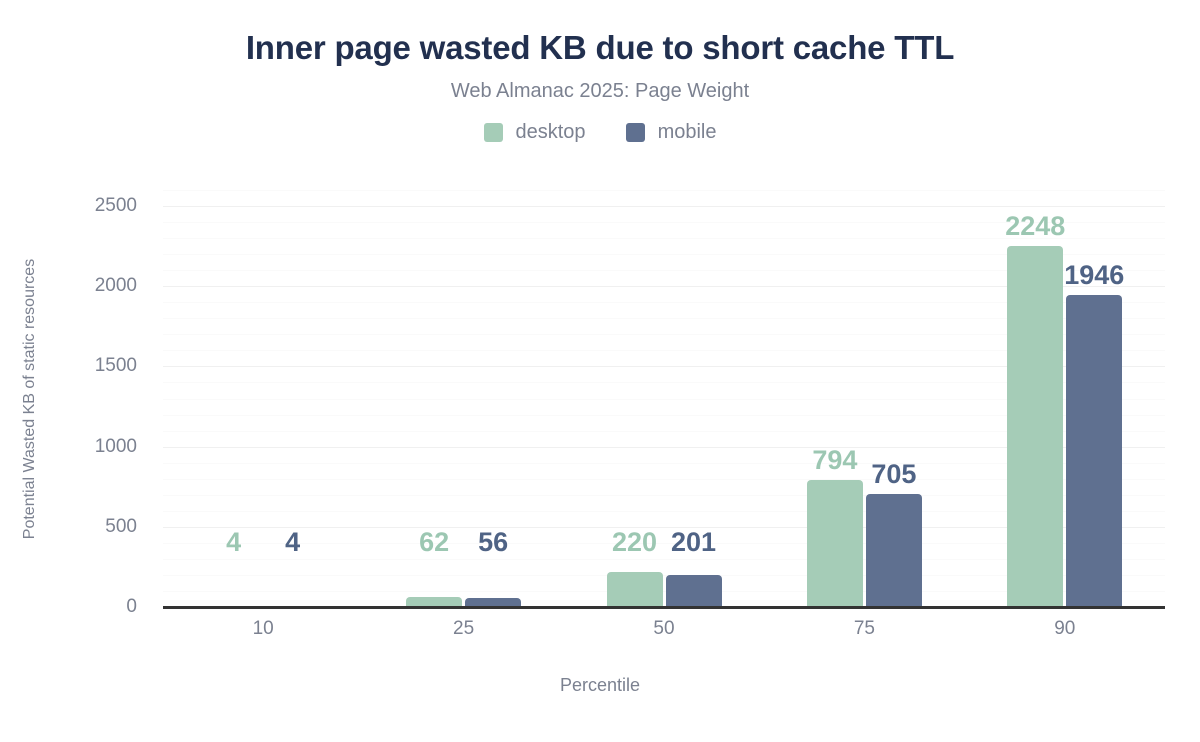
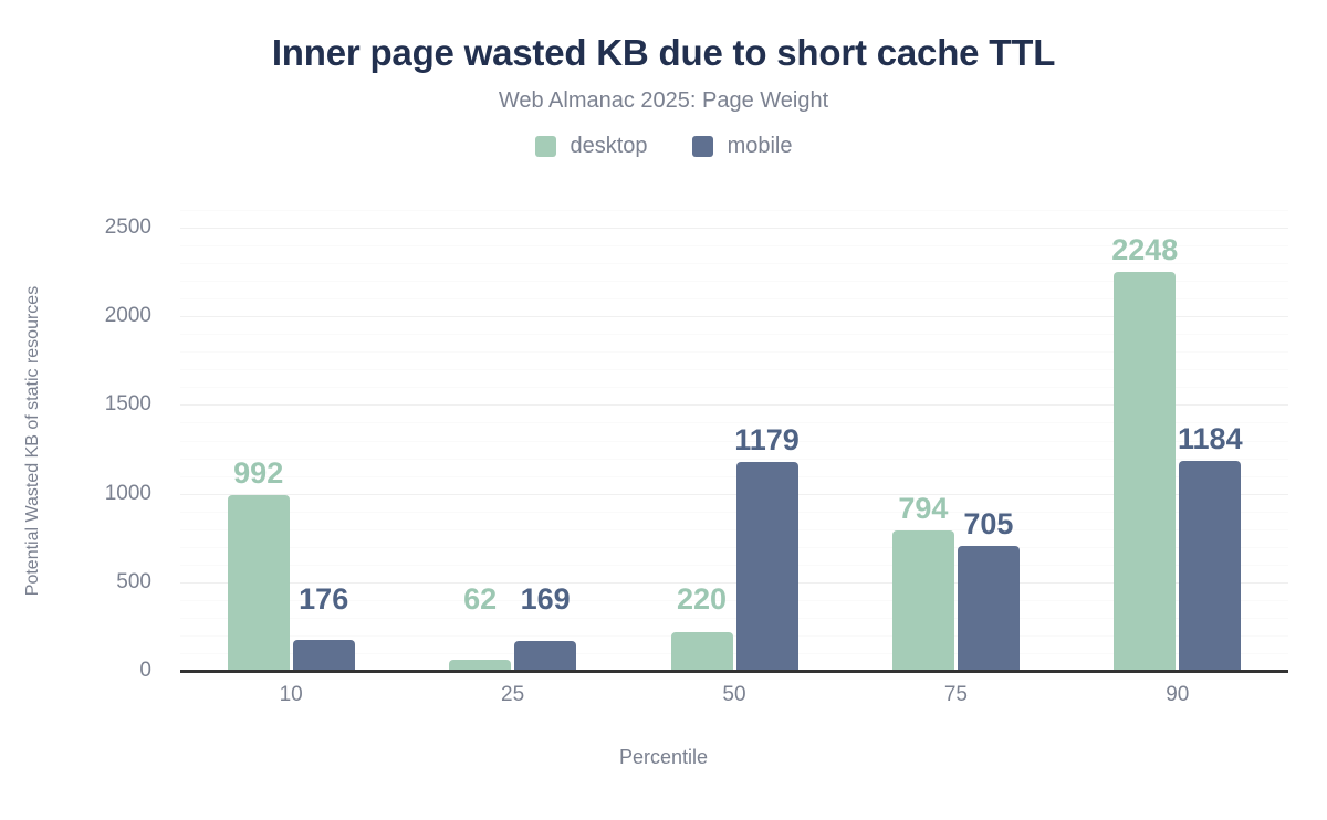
desktop/10: 4 -> 992
mobile/10: 4 -> 176
mobile/25: 56 -> 169
mobile/50: 201 -> 1179
mobile/90: 1946 -> 1184
